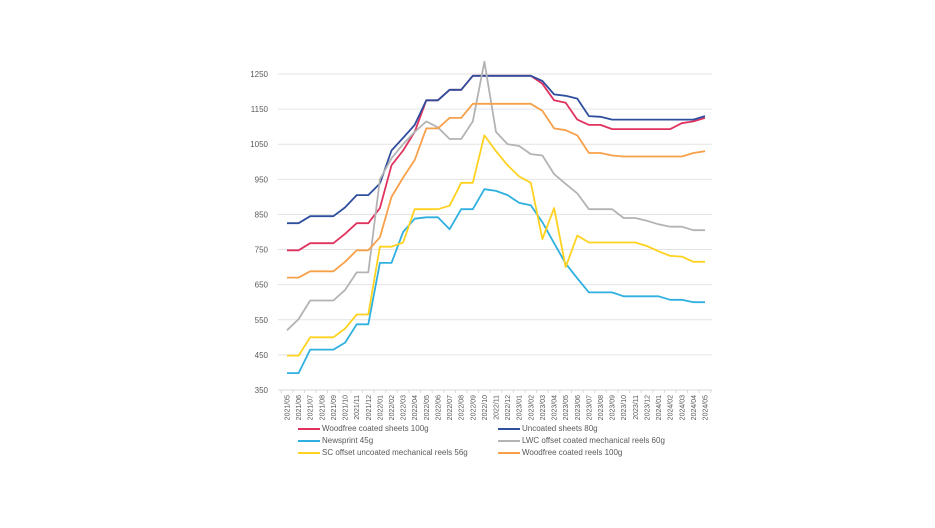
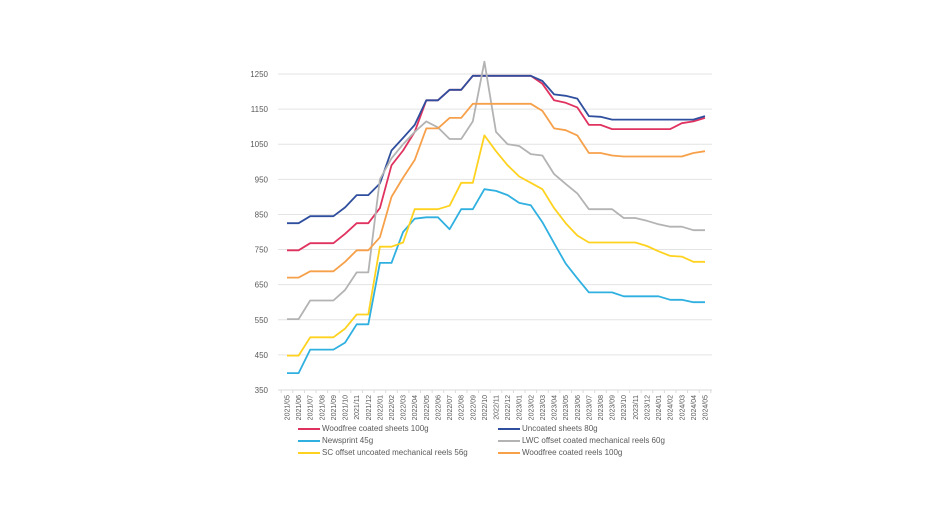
LWC offset coated mechanical reels 60g/2021/05: 520 -> 550
SC offset uncoated mechanical reels 56g/2023/03: 780 -> 920
SC offset uncoated mechanical reels 56g/2023/05: 700 -> 820
Woodfree coated sheets 100g/2023/06: 1120 -> 1160
